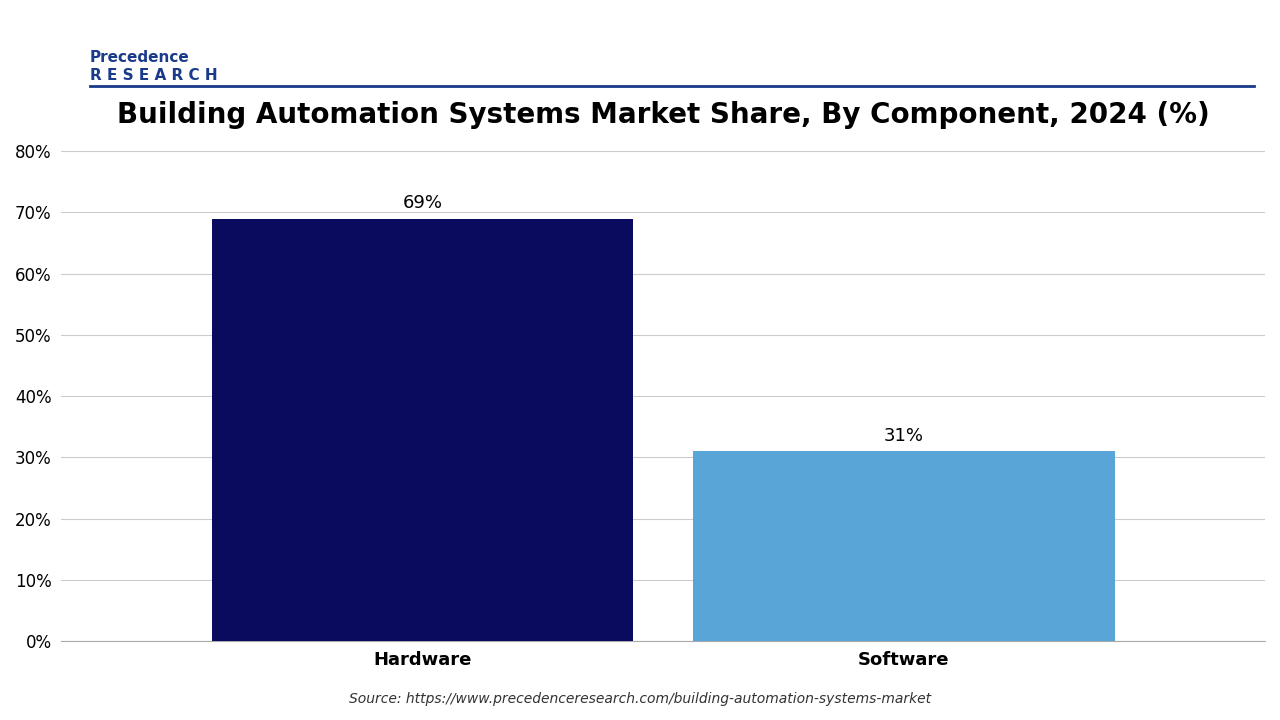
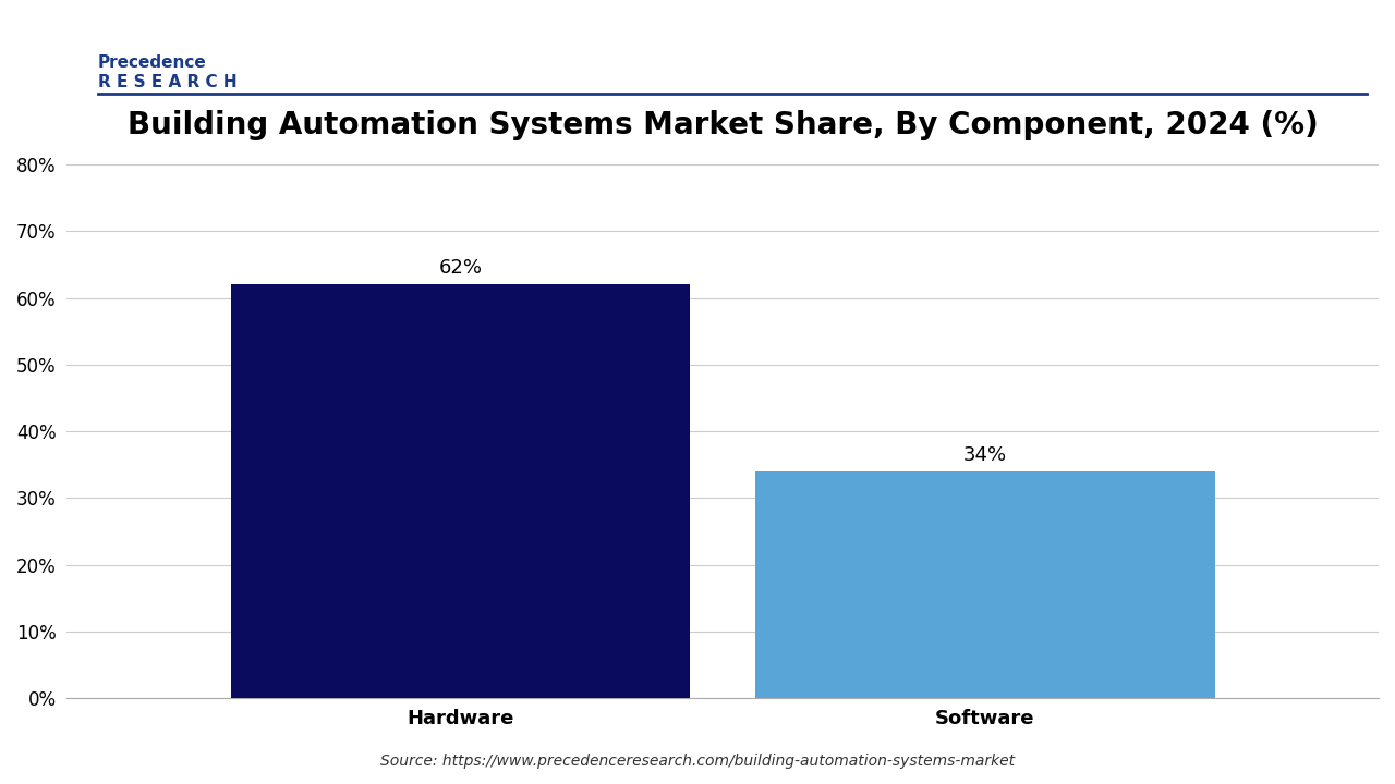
Hardware: 69% -> 62%
Software: 31% -> 34%
